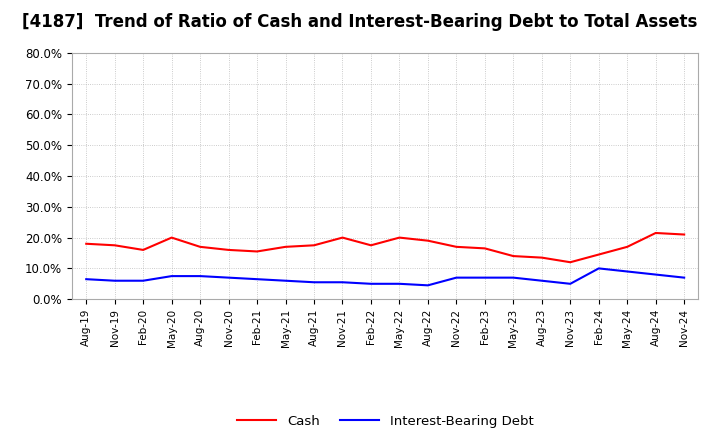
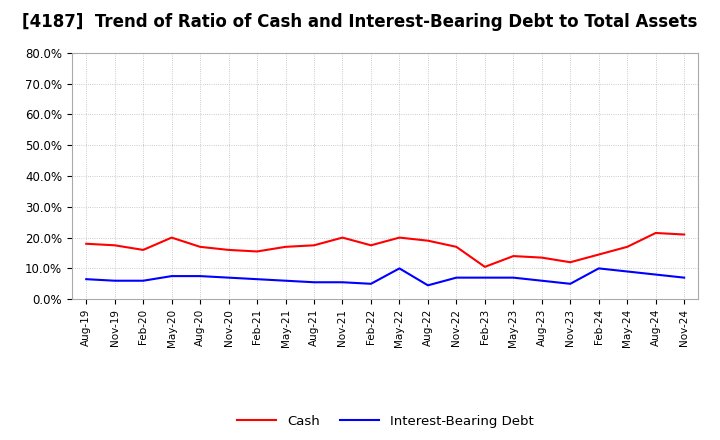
Interest-Bearing Debt/May-22: 5.0% -> 10.0%
Cash/Feb-23: 16.5% -> 10.5%
